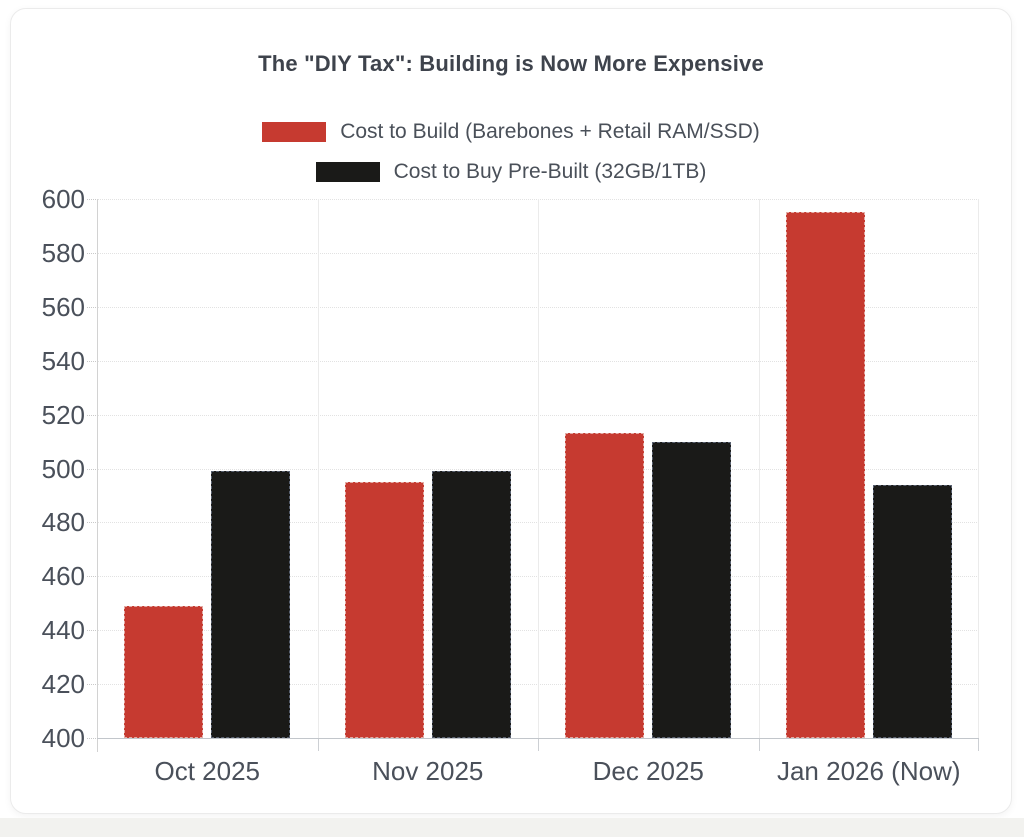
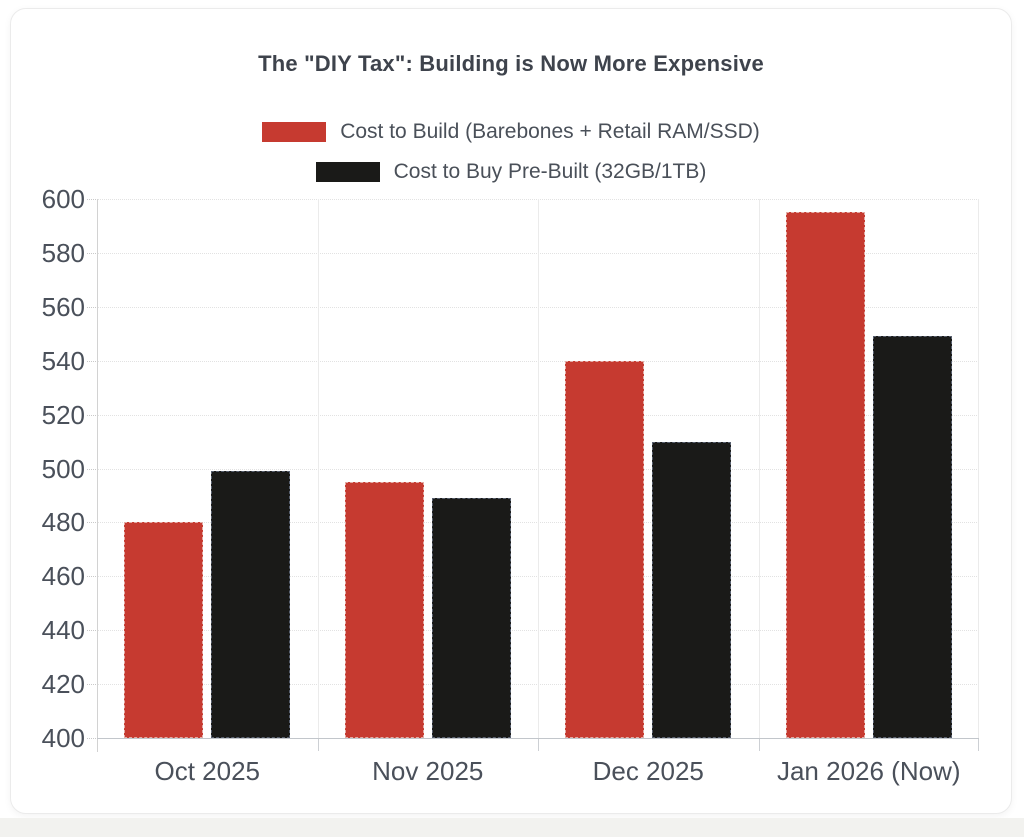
Cost to Build (Barebones + Retail RAM/SSD)/Oct 2025: 449 -> 480
Cost to Buy Pre-Built (32GB/1TB)/Nov 2025: 499 -> 489
Cost to Build (Barebones + Retail RAM/SSD)/Dec 2025: 513 -> 540
Cost to Buy Pre-Built (32GB/1TB)/Jan 2026 (Now): 494 -> 549
